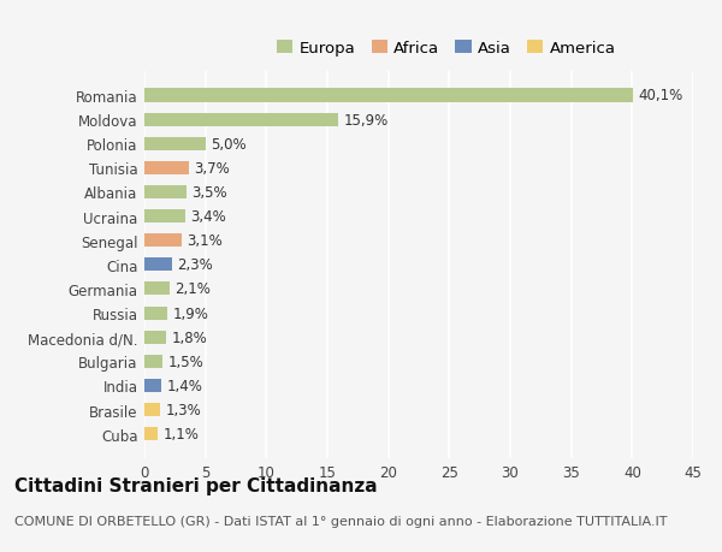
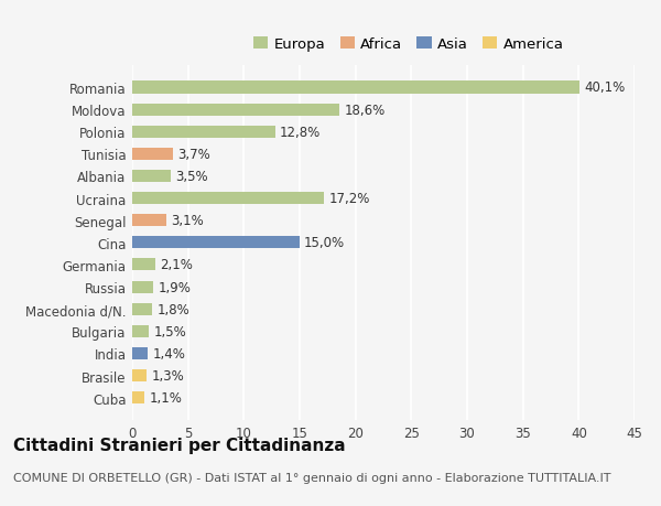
Moldova: 15,9% -> 18,6%
Polonia: 5,0% -> 12,8%
Ucraina: 3,4% -> 17,2%
Cina: 2,3% -> 15,0%
